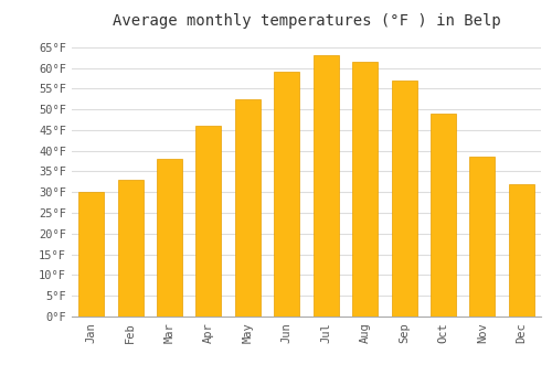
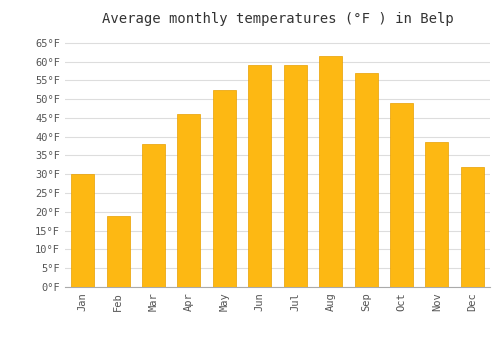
Feb: 33.0°F -> 19.0°F
Jul: 63.0°F -> 59.0°F
